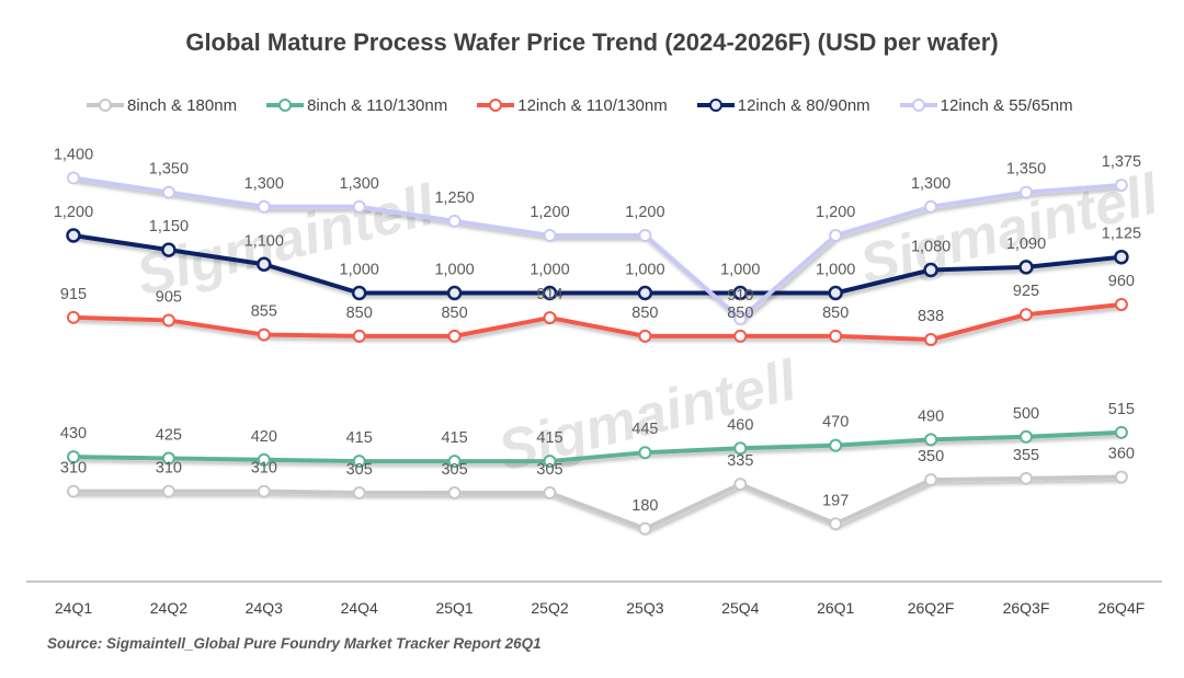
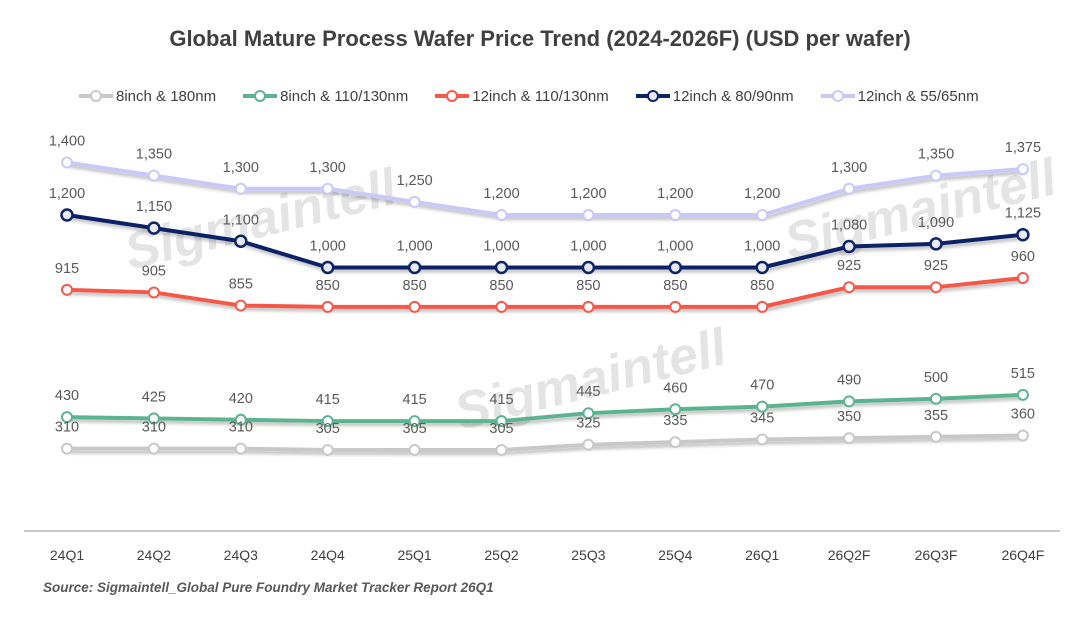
12inch & 110/130nm/25Q2: 914 -> 850
8inch & 180nm/25Q3: 180 -> 325
12inch & 55/65nm/25Q4: 910 -> 1,200
8inch & 180nm/26Q1: 197 -> 345
12inch & 110/130nm/26Q2F: 838 -> 925
